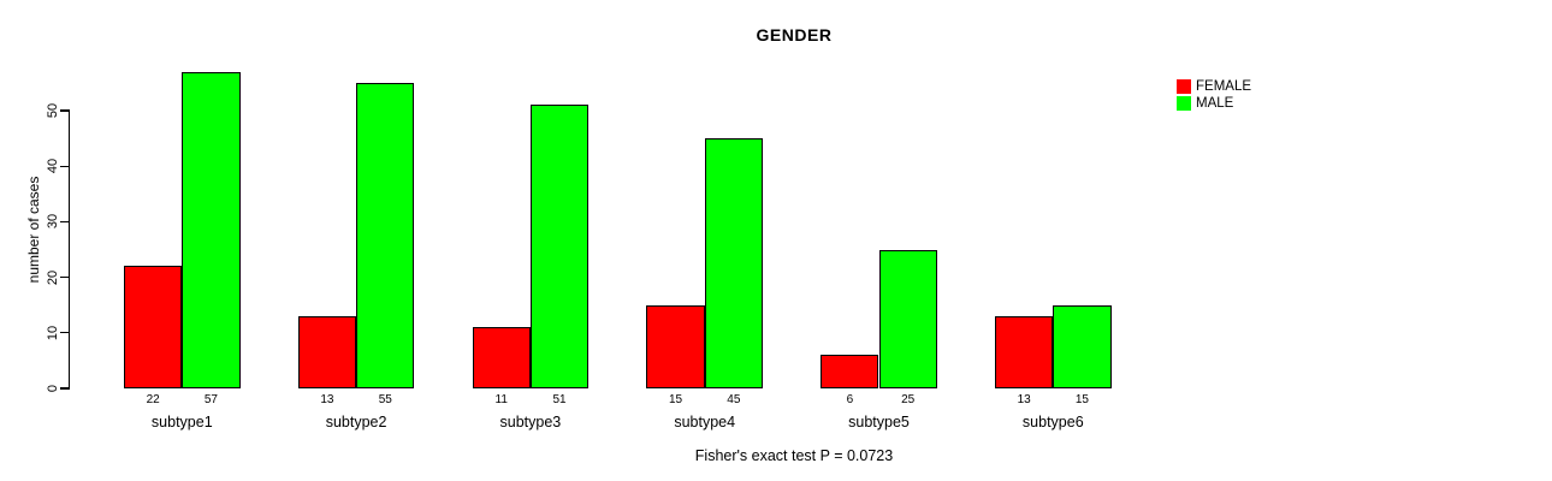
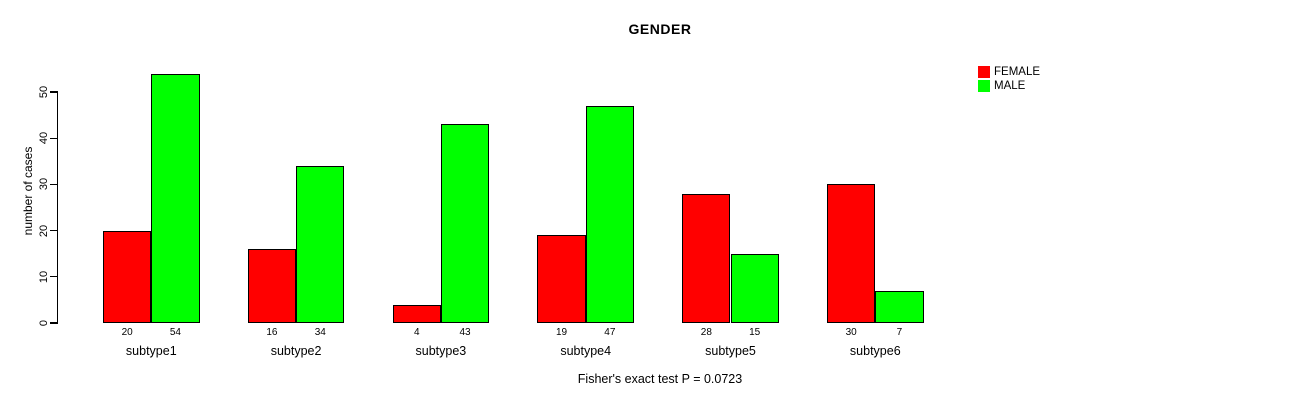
FEMALE/subtype1: 22 -> 20
MALE/subtype1: 57 -> 54
FEMALE/subtype2: 13 -> 16
MALE/subtype2: 55 -> 34
FEMALE/subtype3: 11 -> 4
MALE/subtype3: 51 -> 43
FEMALE/subtype4: 15 -> 19
MALE/subtype4: 45 -> 47
FEMALE/subtype5: 6 -> 28
MALE/subtype5: 25 -> 15
FEMALE/subtype6: 13 -> 30
MALE/subtype6: 15 -> 7
